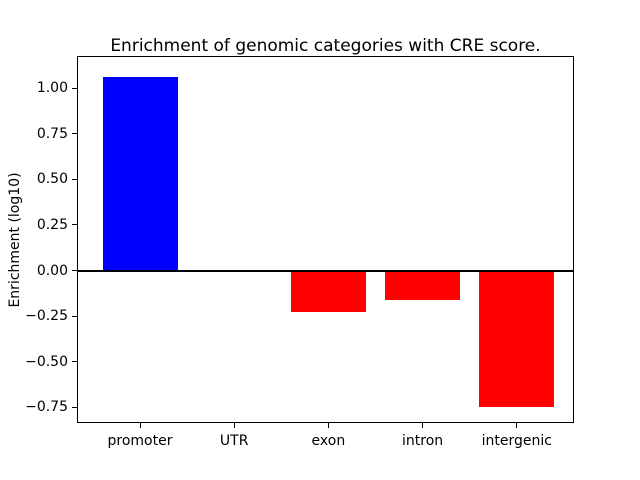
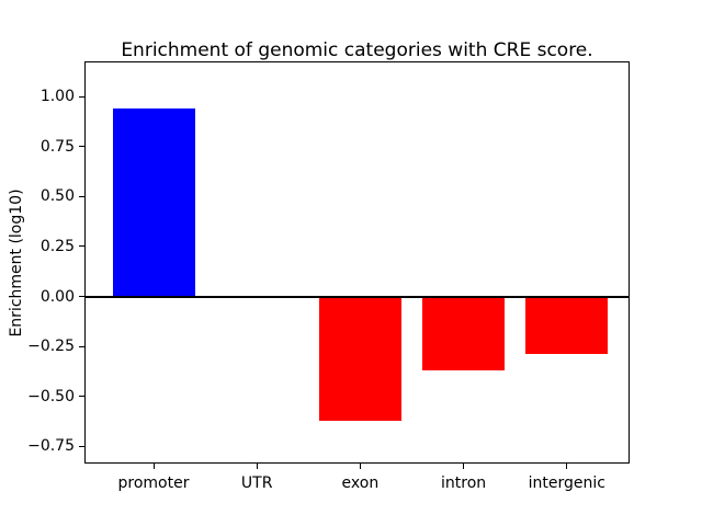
promoter: 1.06 -> 0.94
exon: -0.23 -> -0.62
intron: -0.16 -> -0.37
intergenic: -0.75 -> -0.29
